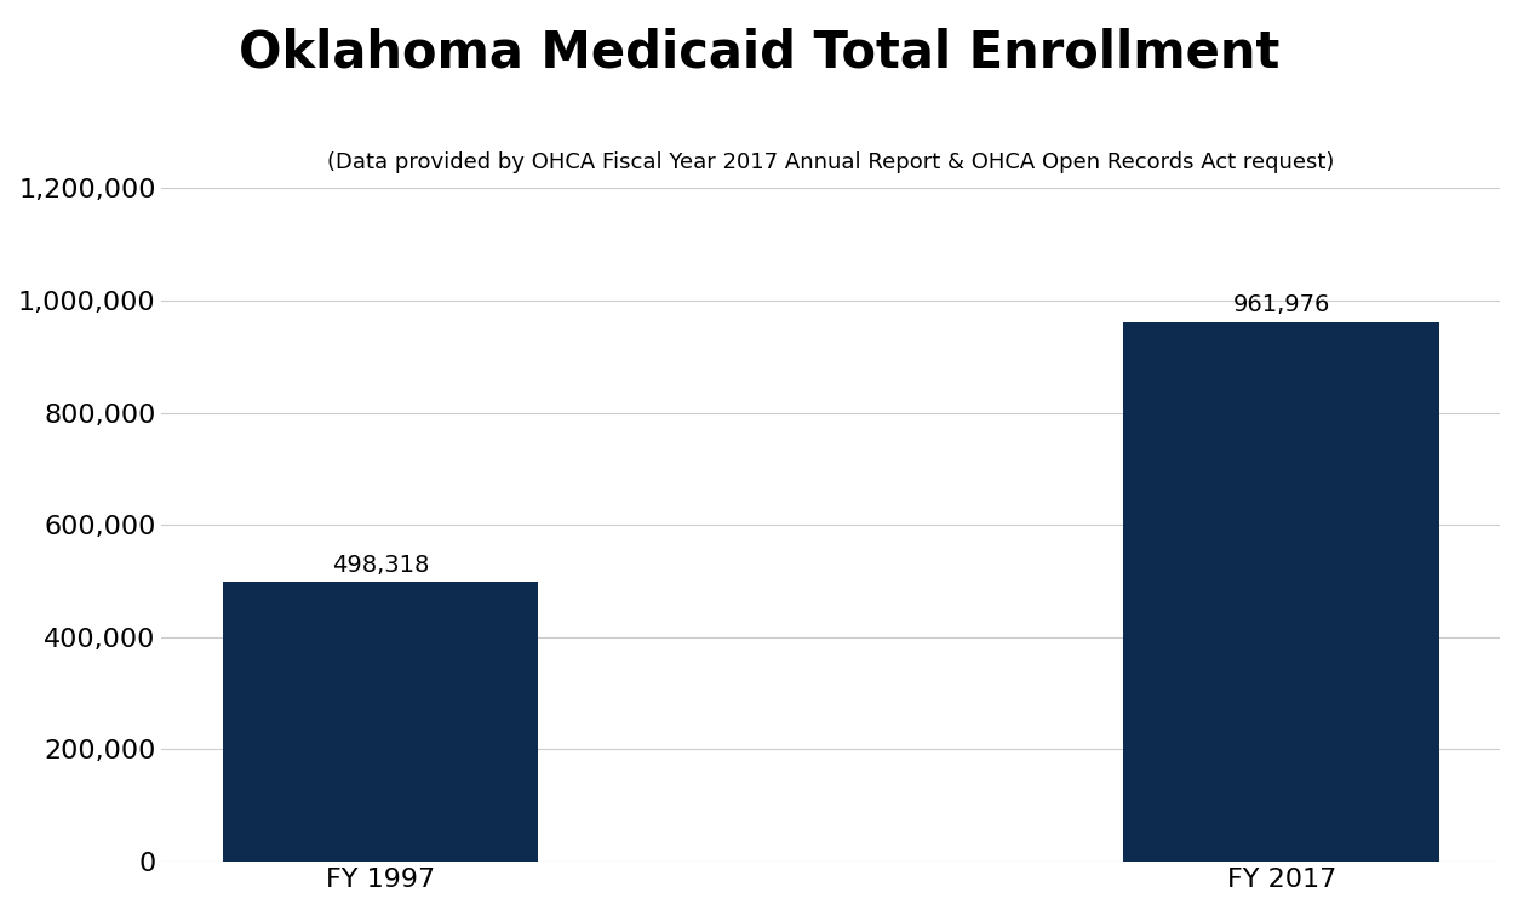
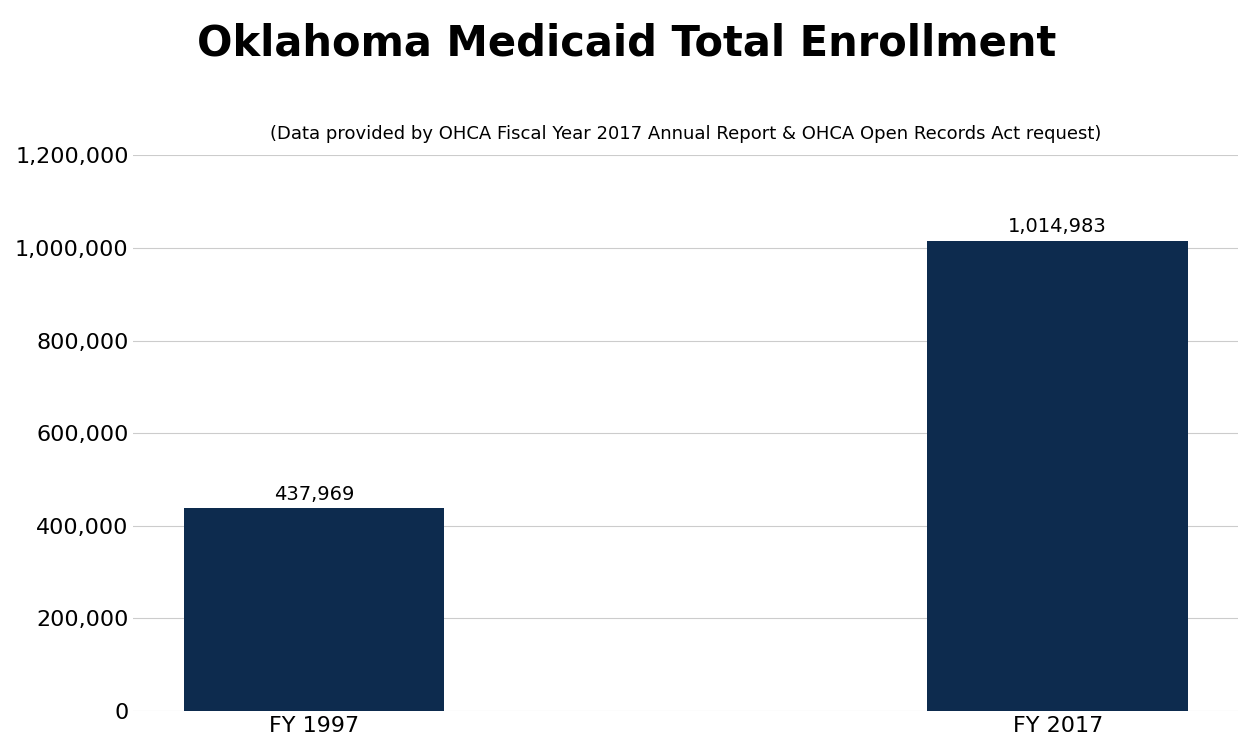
FY 1997: 498,318 -> 437,969
FY 2017: 961,976 -> 1,014,983
